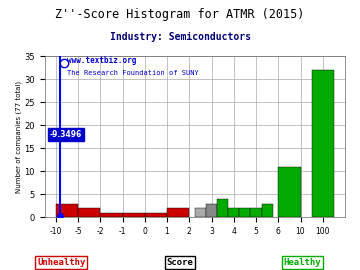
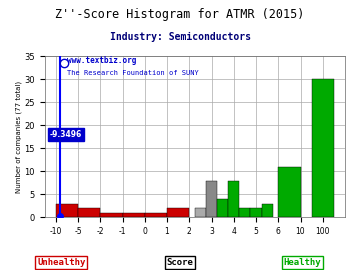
3: 3 -> 8
4: 2 -> 8
100: 32 -> 30
